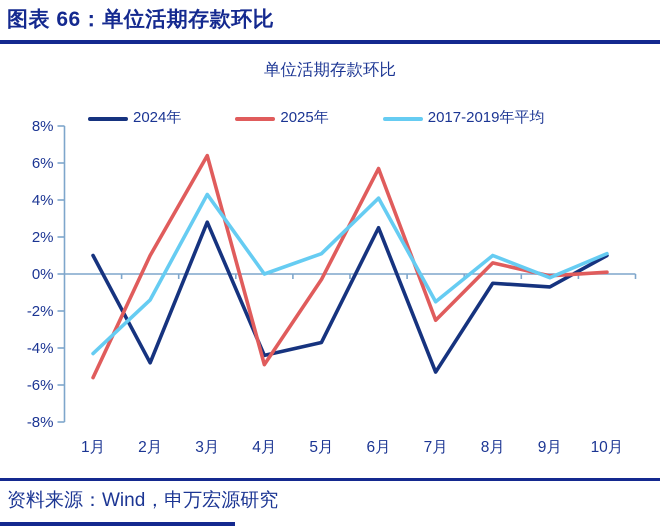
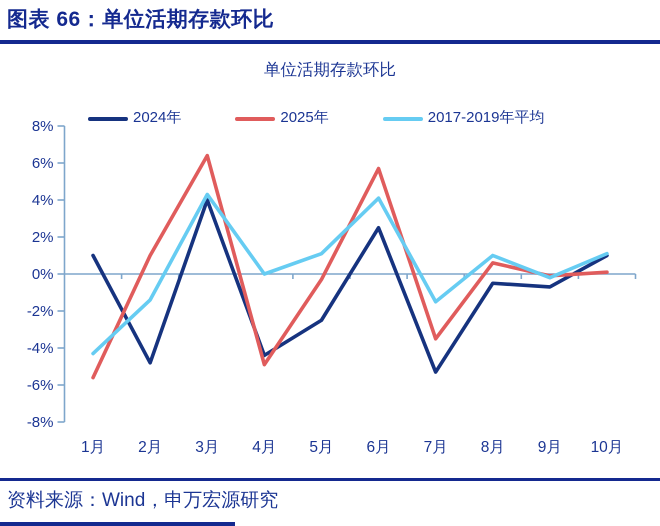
2024年/3月: 2.8% -> 4.0%
2024年/5月: -3.7% -> -2.5%
2025年/7月: -2.5% -> -3.5%
